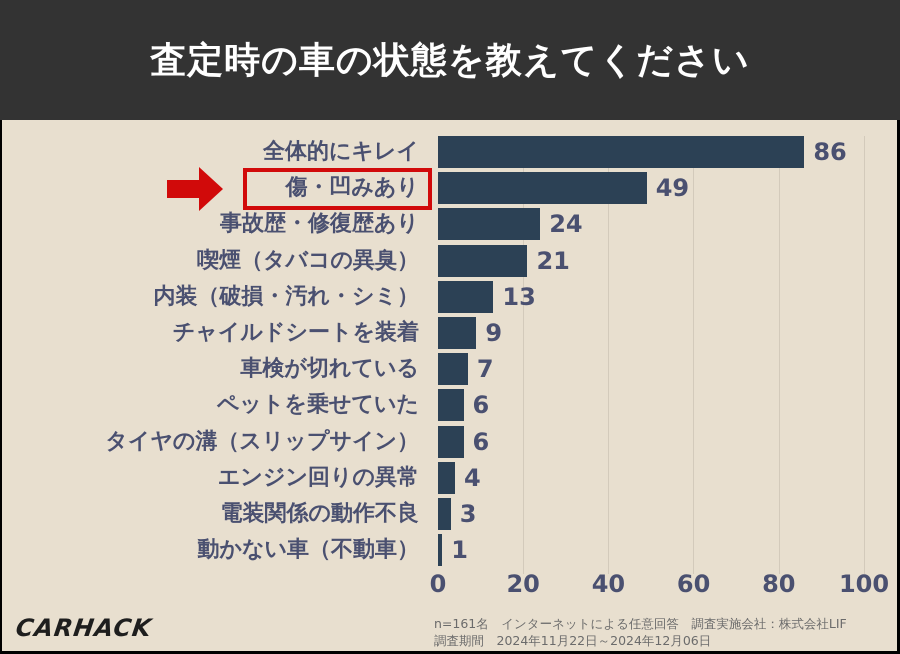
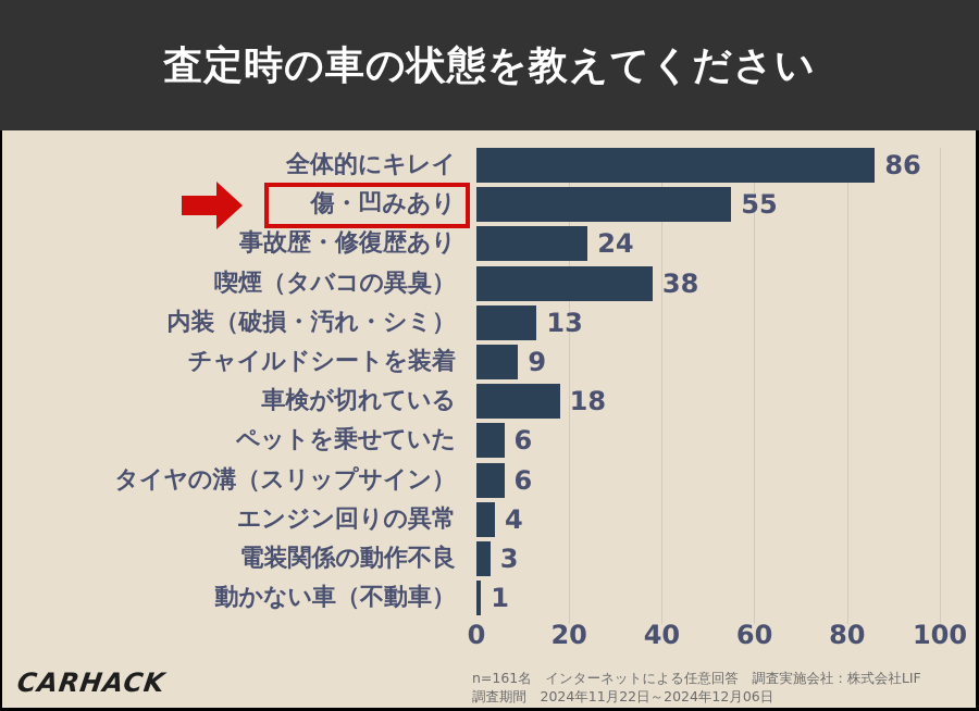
傷・凹みあり: 49 -> 55
喫煙（タバコの異臭）: 21 -> 38
車検が切れている: 7 -> 18
